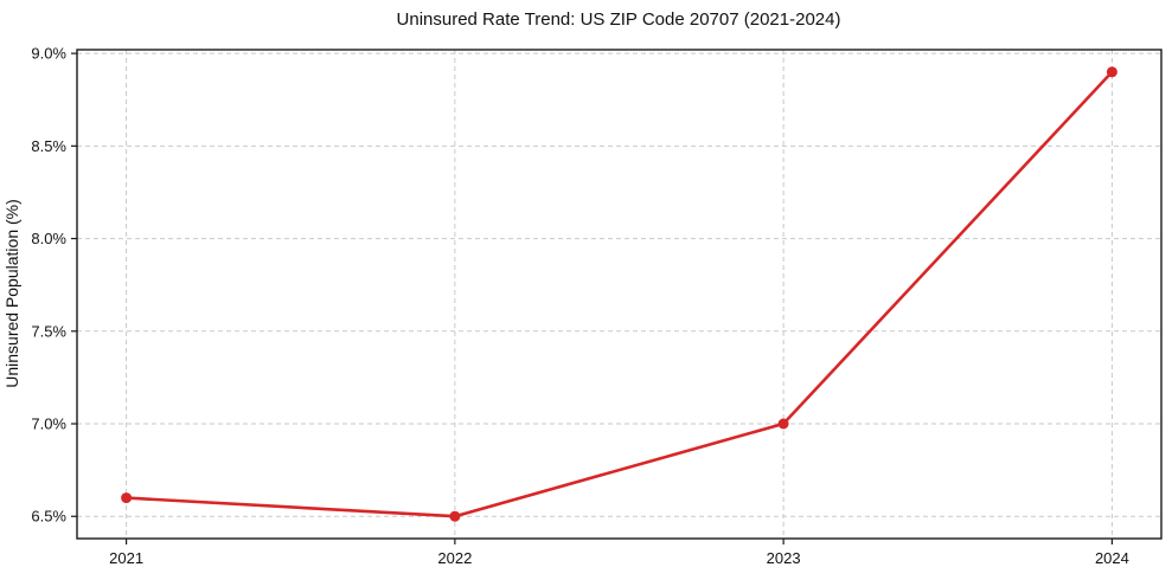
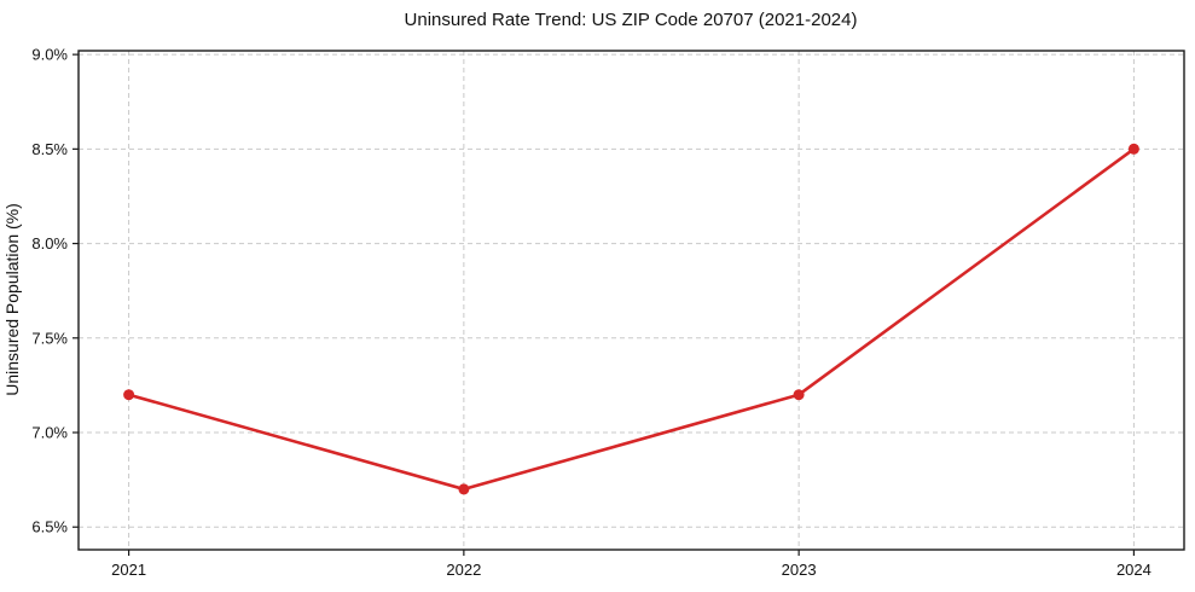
2021: 6.6% -> 7.2%
2022: 6.5% -> 6.7%
2023: 7.0% -> 7.2%
2024: 8.9% -> 8.5%
